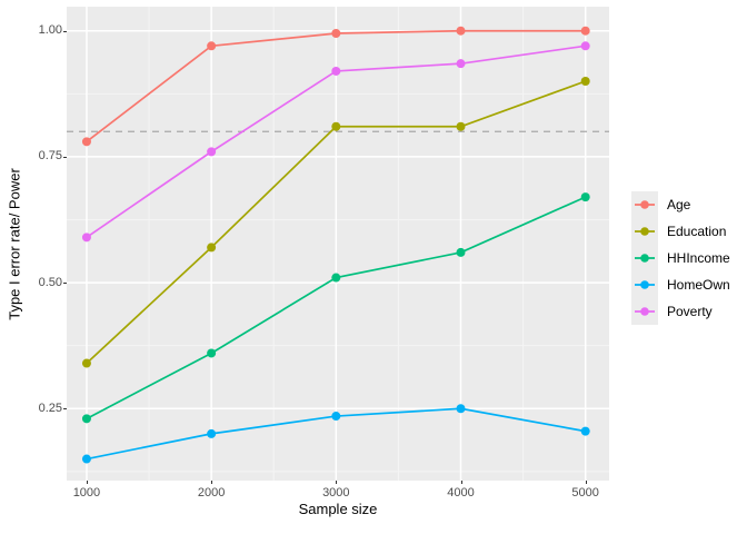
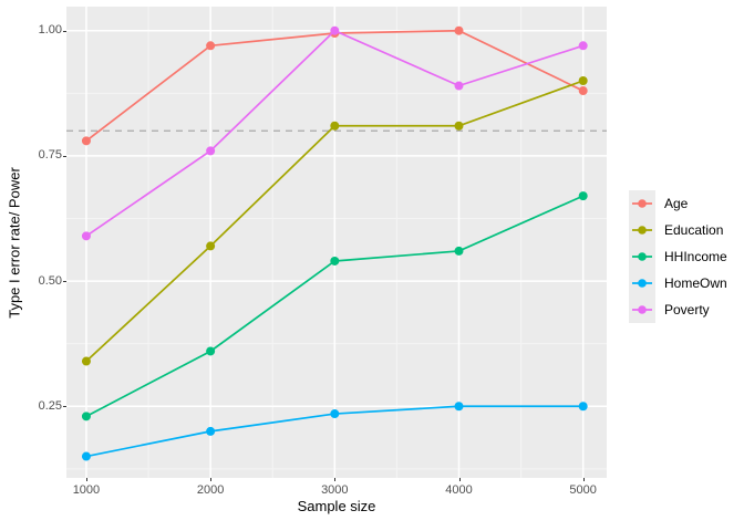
HHIncome/3000: 0.51 -> 0.54
Poverty/3000: 0.92 -> 1.00
Poverty/4000: 0.94 -> 0.89
Age/5000: 1.00 -> 0.88
HomeOwn/5000: 0.20 -> 0.25
